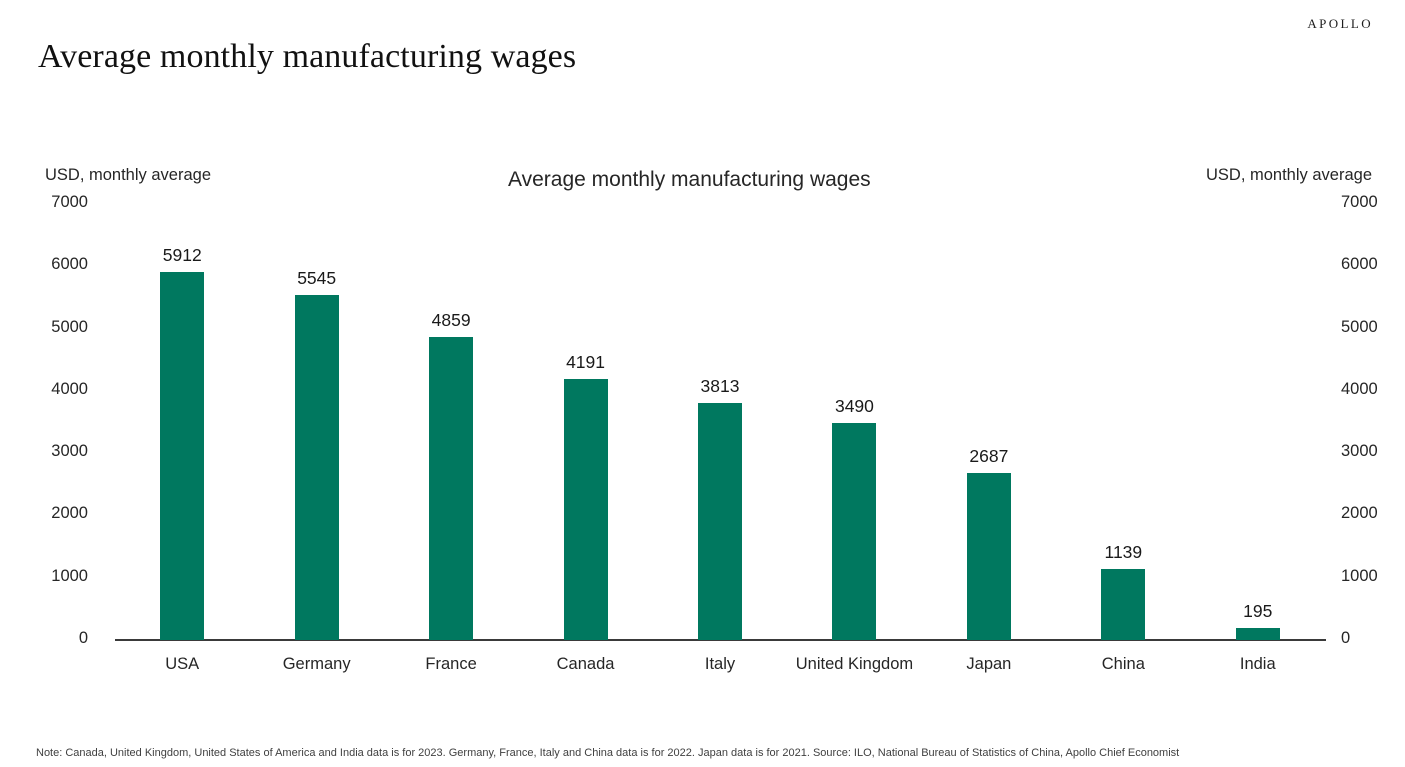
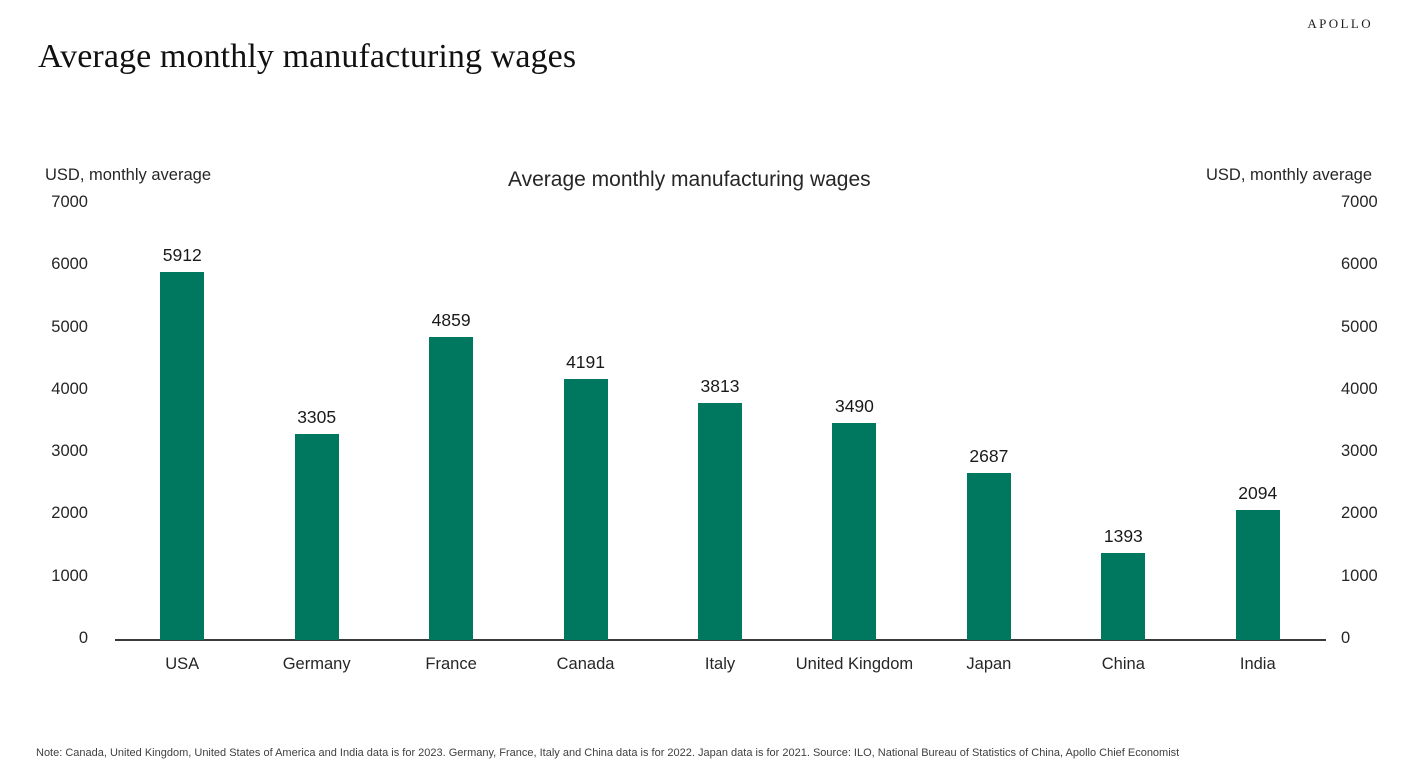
Germany: 5545 -> 3305
China: 1139 -> 1393
India: 195 -> 2094
